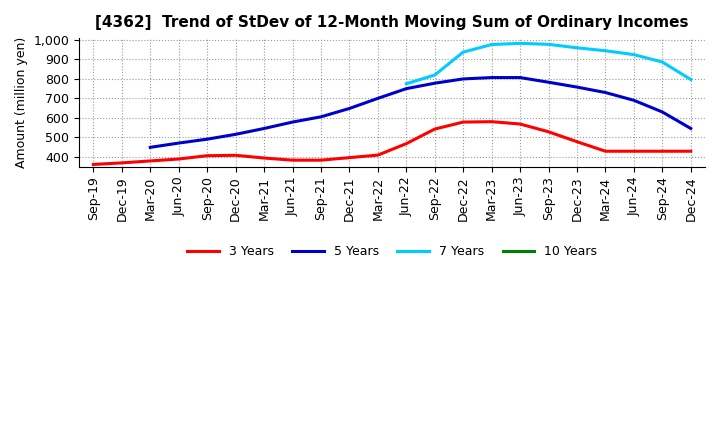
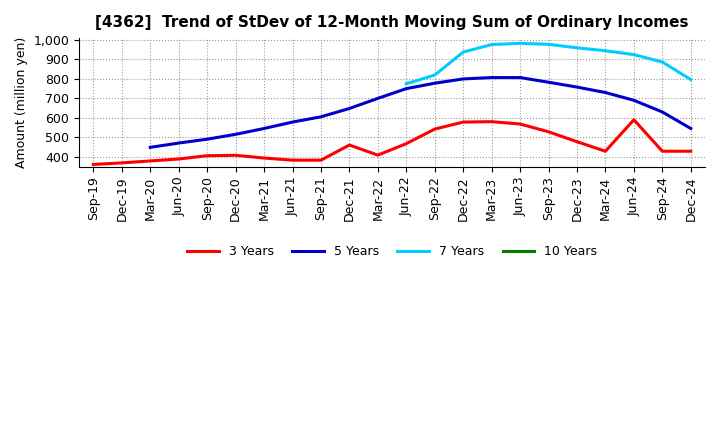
3 Years/Dec-21: 400 -> 460
3 Years/Jun-24: 430 -> 590
